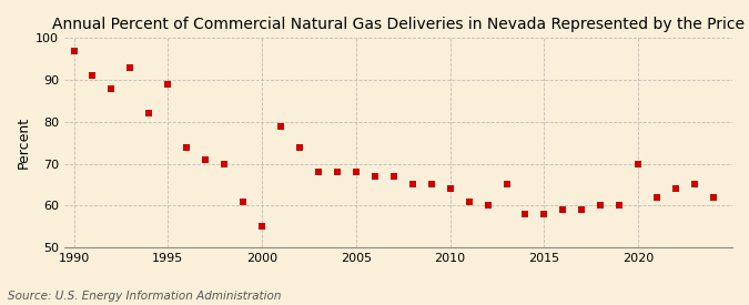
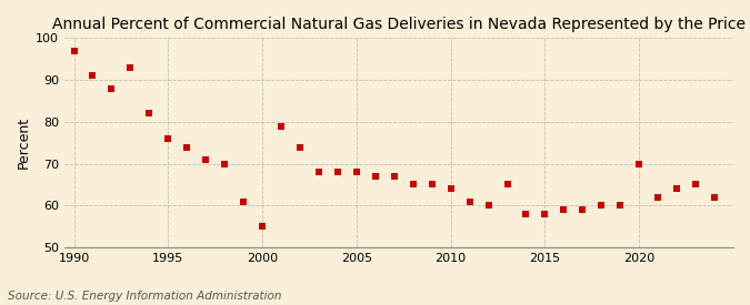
1995: 89 -> 76
